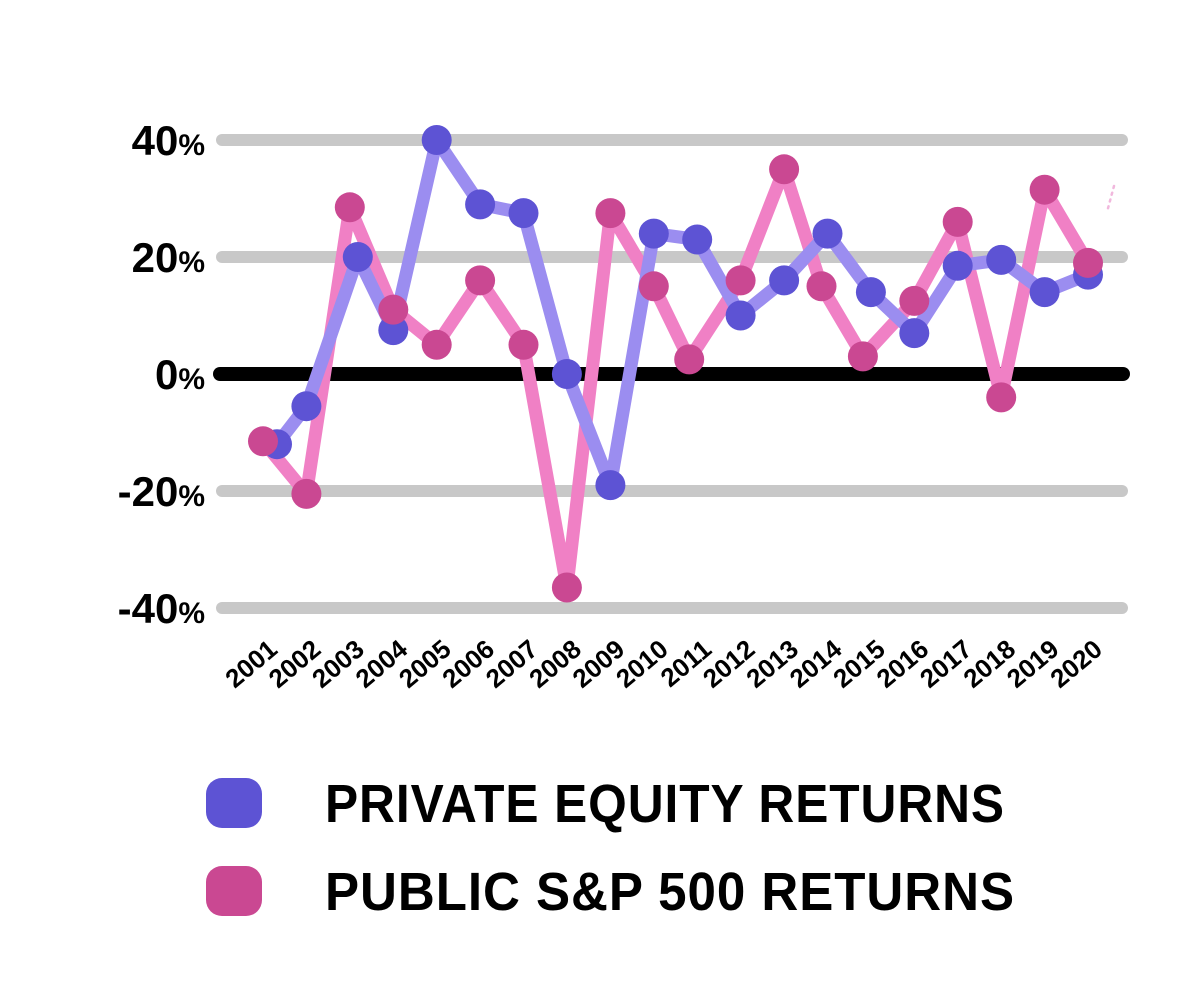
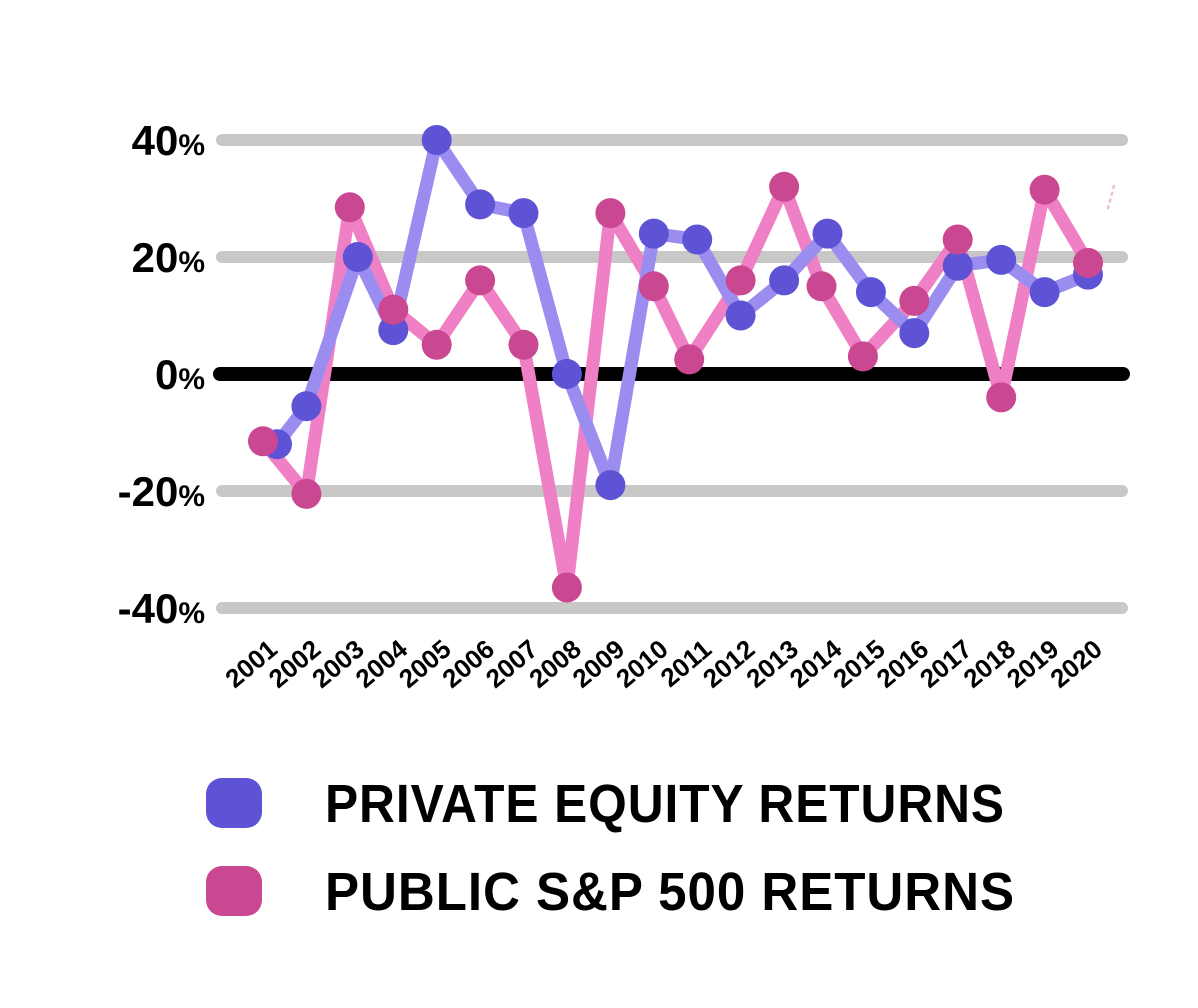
PUBLIC S&P 500 RETURNS/2013: 35 -> 32
PUBLIC S&P 500 RETURNS/2017: 26 -> 23
